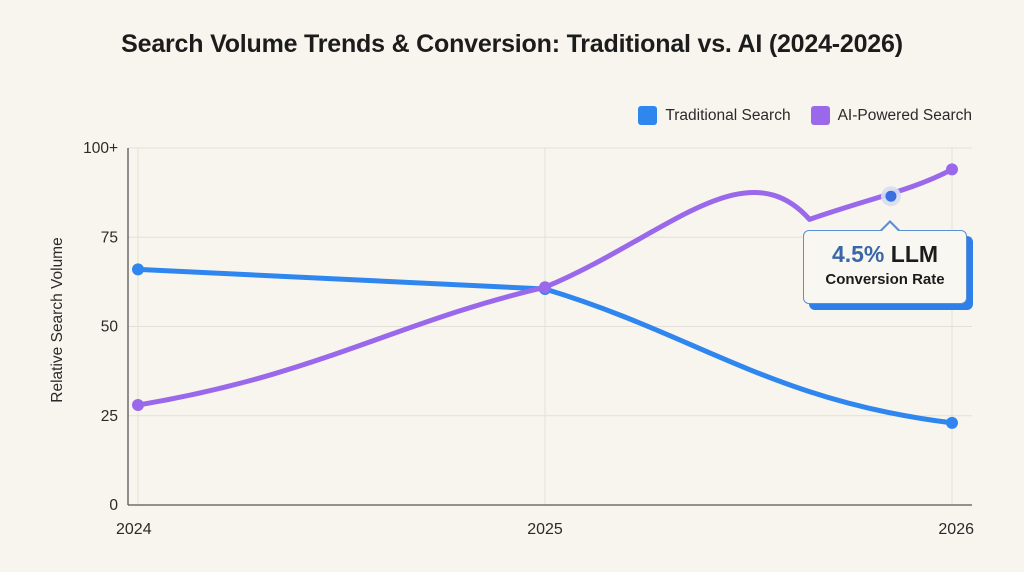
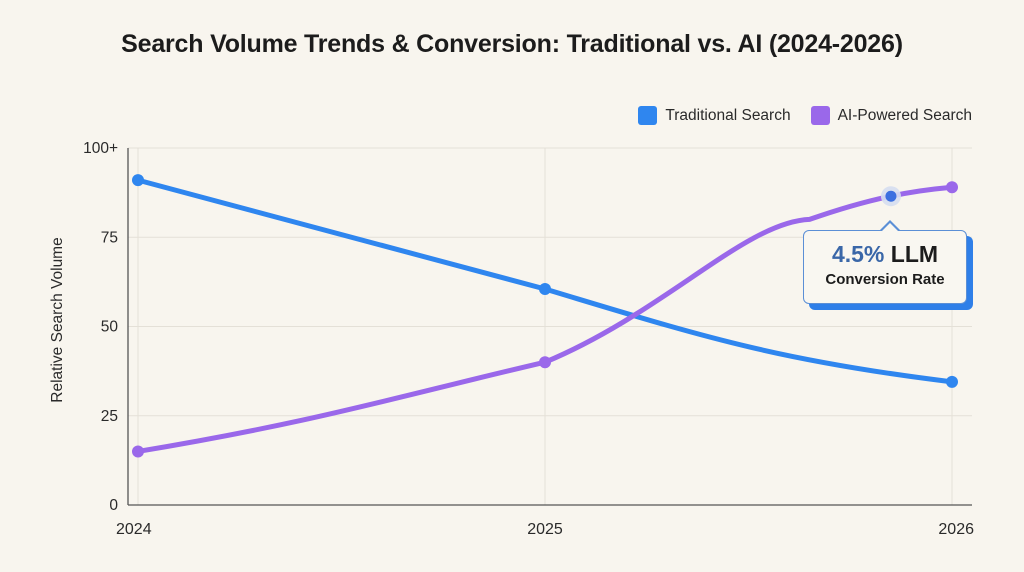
Traditional Search/2024: 66 -> 91
AI-Powered Search/2024: 28 -> 15
AI-Powered Search/2025: 61 -> 40
Traditional Search/2026: 23 -> 34
AI-Powered Search/2026: 94 -> 89
